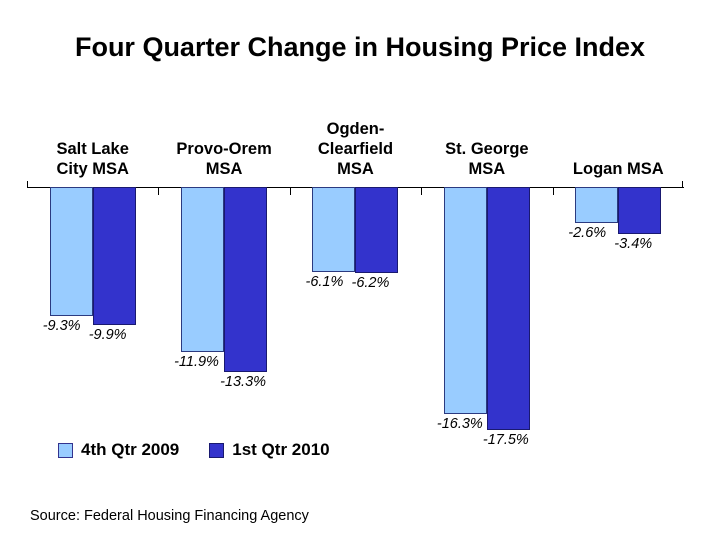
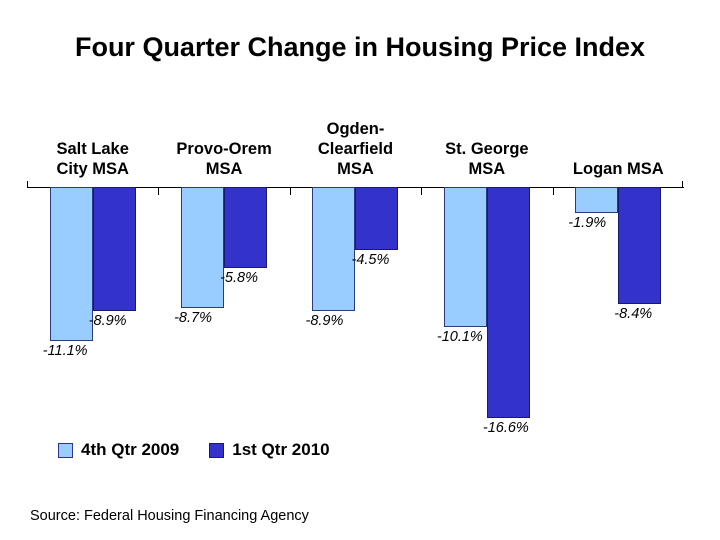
4th Qtr 2009/Salt Lake City MSA: -9.3% -> -11.1%
1st Qtr 2010/Salt Lake City MSA: -9.9% -> -8.9%
4th Qtr 2009/Provo-Orem MSA: -11.9% -> -8.7%
1st Qtr 2010/Provo-Orem MSA: -13.3% -> -5.8%
4th Qtr 2009/Ogden-Clearfield MSA: -6.1% -> -8.9%
1st Qtr 2010/Ogden-Clearfield MSA: -6.2% -> -4.5%
4th Qtr 2009/St. George MSA: -16.3% -> -10.1%
1st Qtr 2010/St. George MSA: -17.5% -> -16.6%
4th Qtr 2009/Logan MSA: -2.6% -> -1.9%
1st Qtr 2010/Logan MSA: -3.4% -> -8.4%
